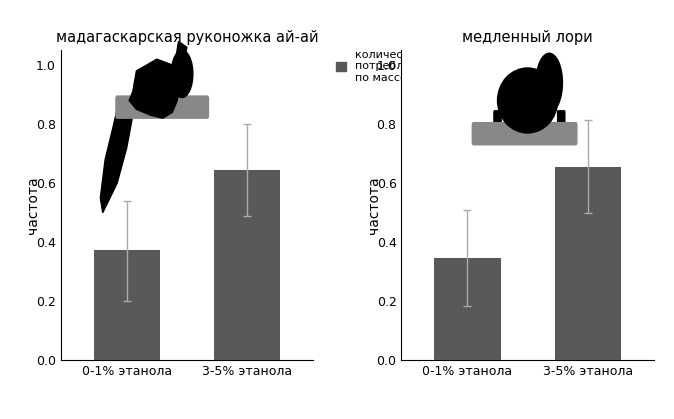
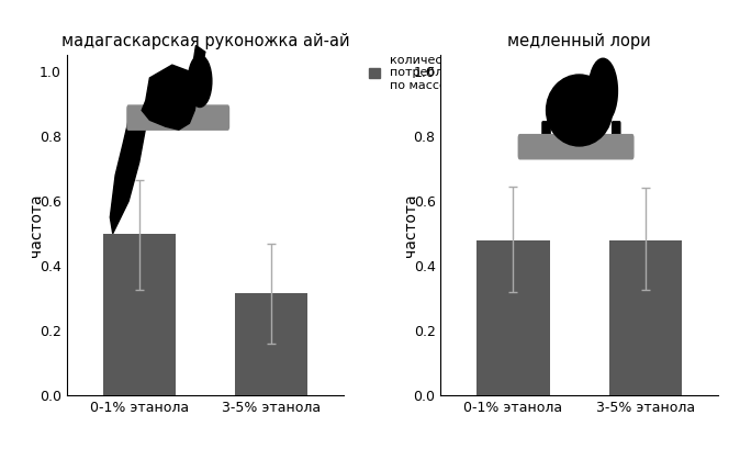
мадагаскарская руконожка ай-ай/0-1% этанола: 0.375 -> 0.500
мадагаскарская руконожка ай-ай/3-5% этанола: 0.645 -> 0.315
медленный лори/0-1% этанола: 0.345 -> 0.480
медленный лори/3-5% этанола: 0.655 -> 0.480
